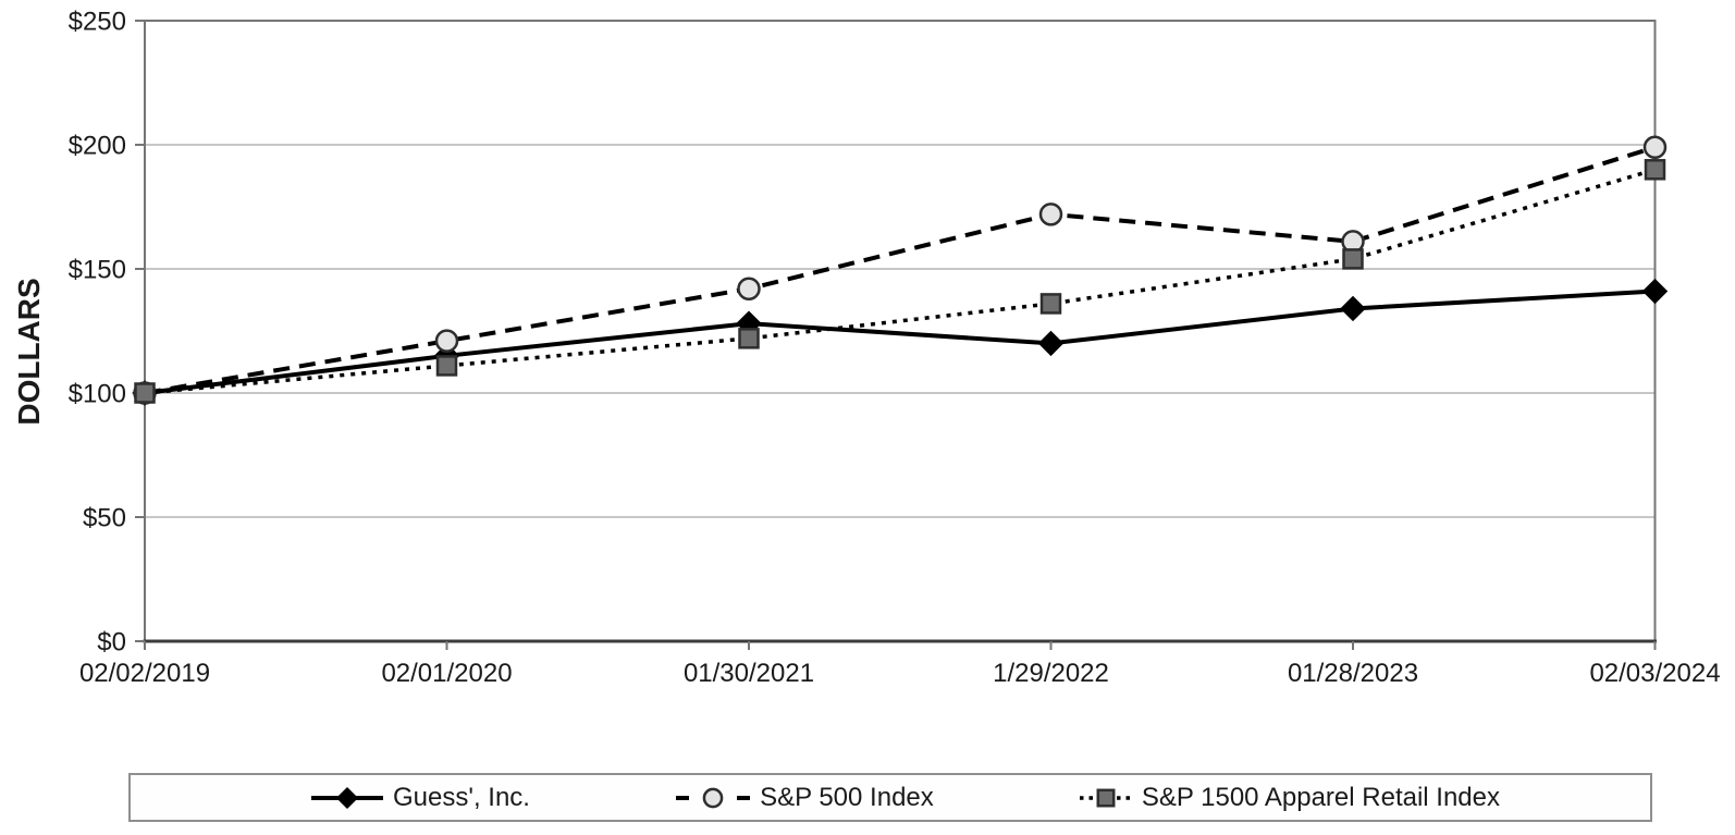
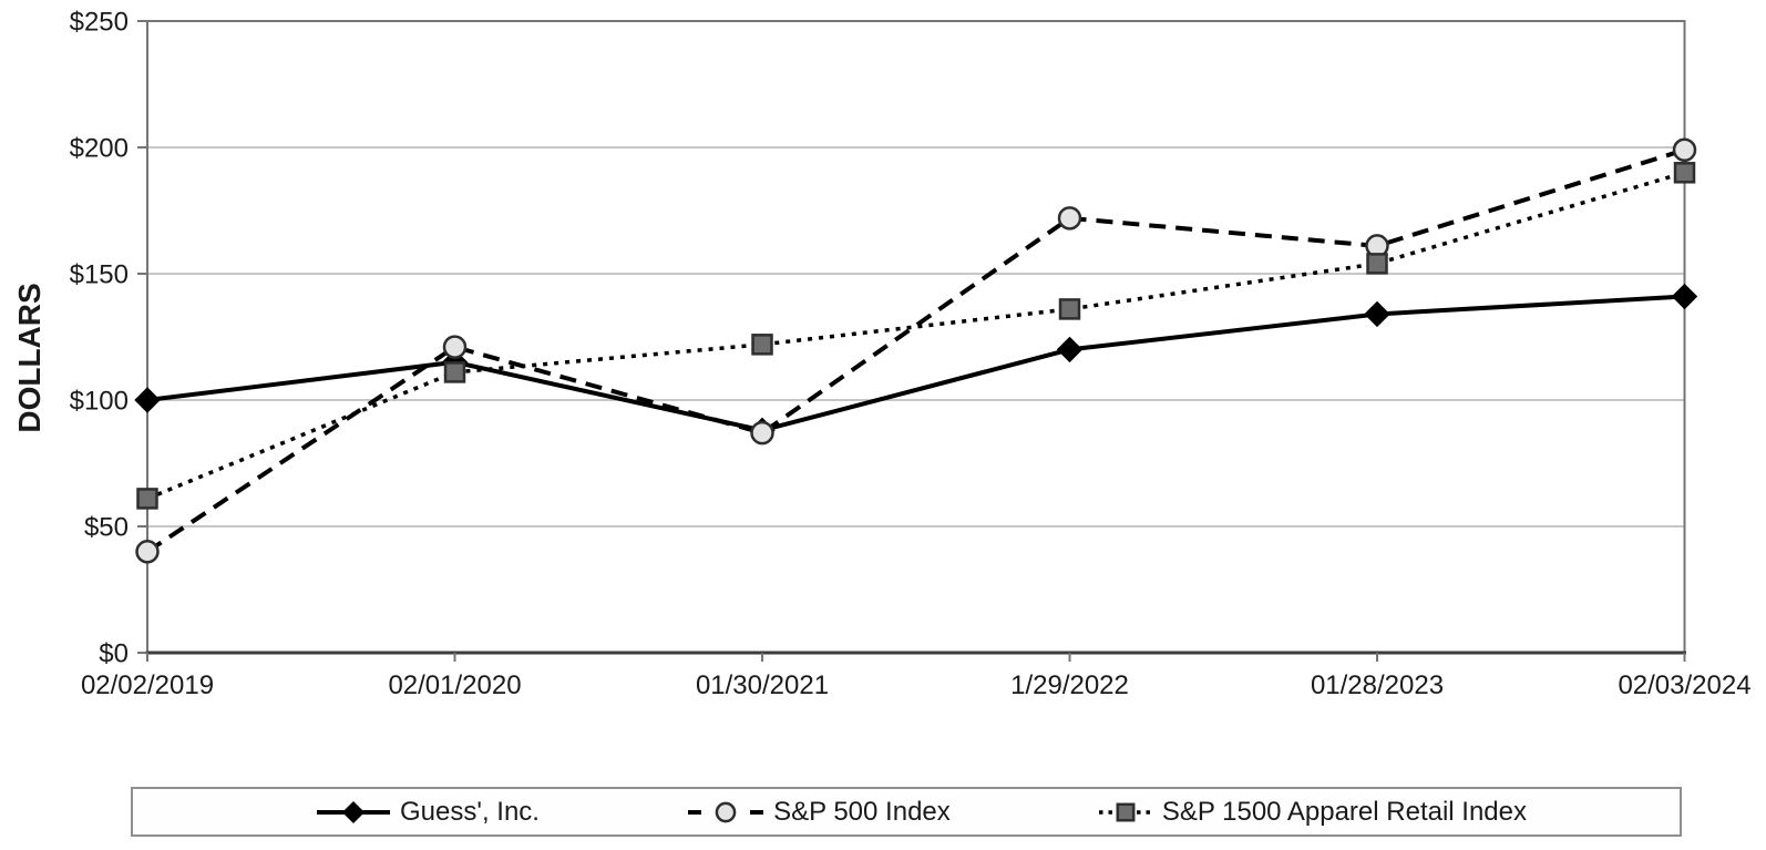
S&P 500 Index/02/02/2019: $100 -> $40
S&P 1500 Apparel Retail Index/02/02/2019: $100 -> $61
Guess', Inc./01/30/2021: $128 -> $88
S&P 500 Index/01/30/2021: $142 -> $87
